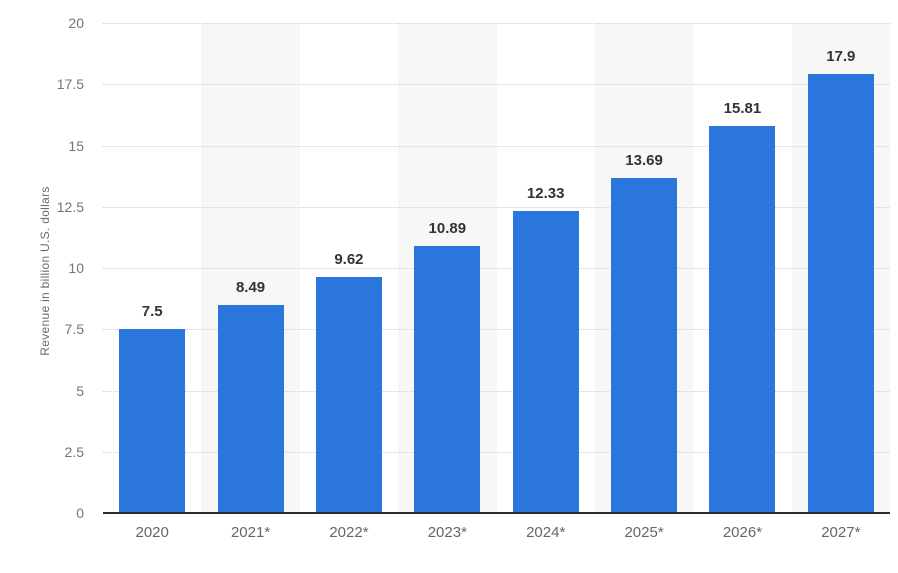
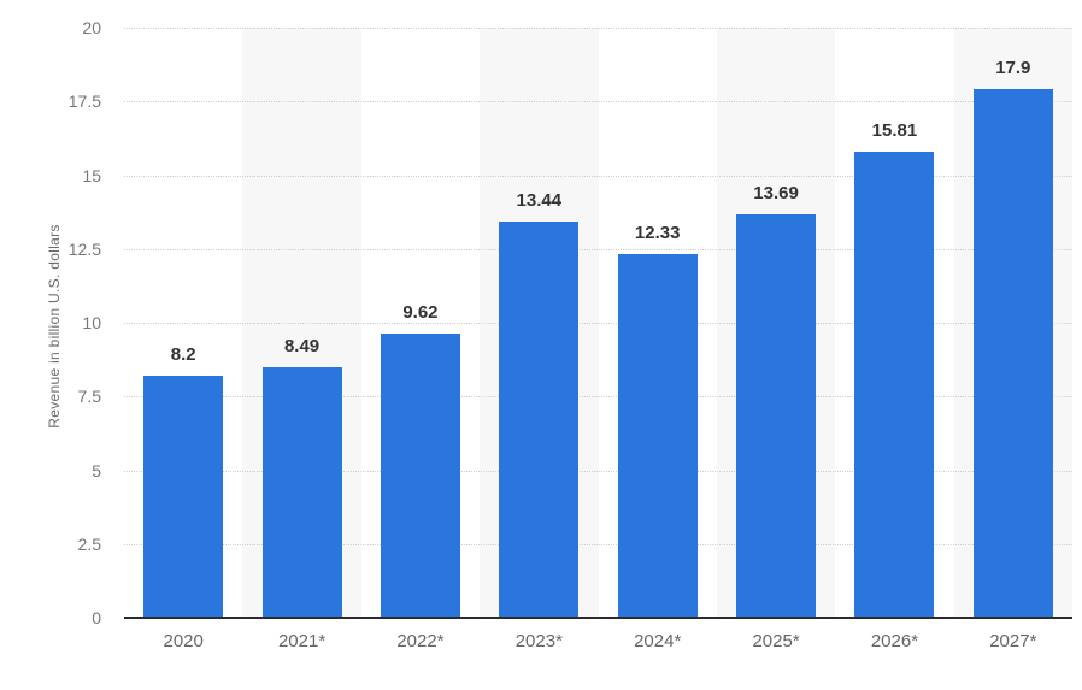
2020: 7.5 -> 8.2
2023*: 10.89 -> 13.44
